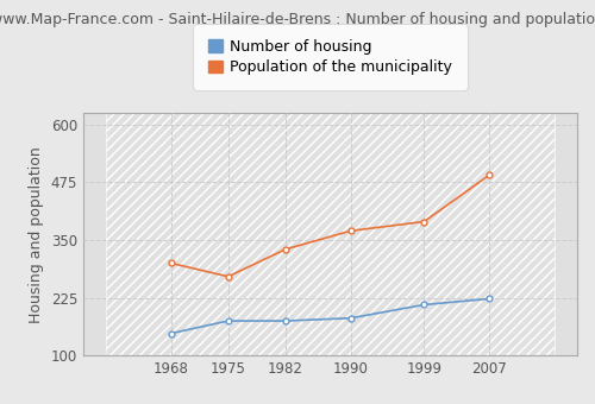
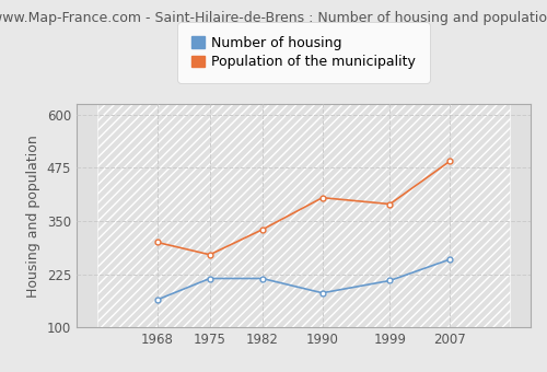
Number of housing/1968: 148 -> 165
Number of housing/1975: 175 -> 215
Number of housing/1982: 175 -> 215
Population of the municipality/1990: 370 -> 405
Number of housing/2007: 223 -> 260
